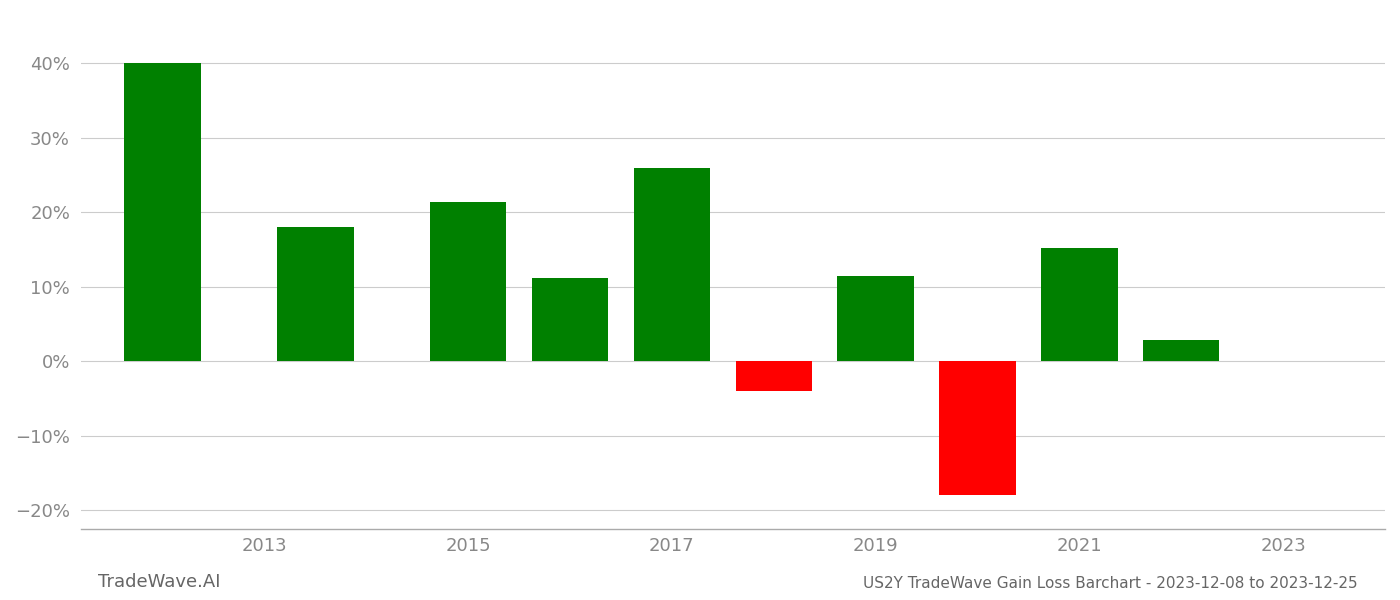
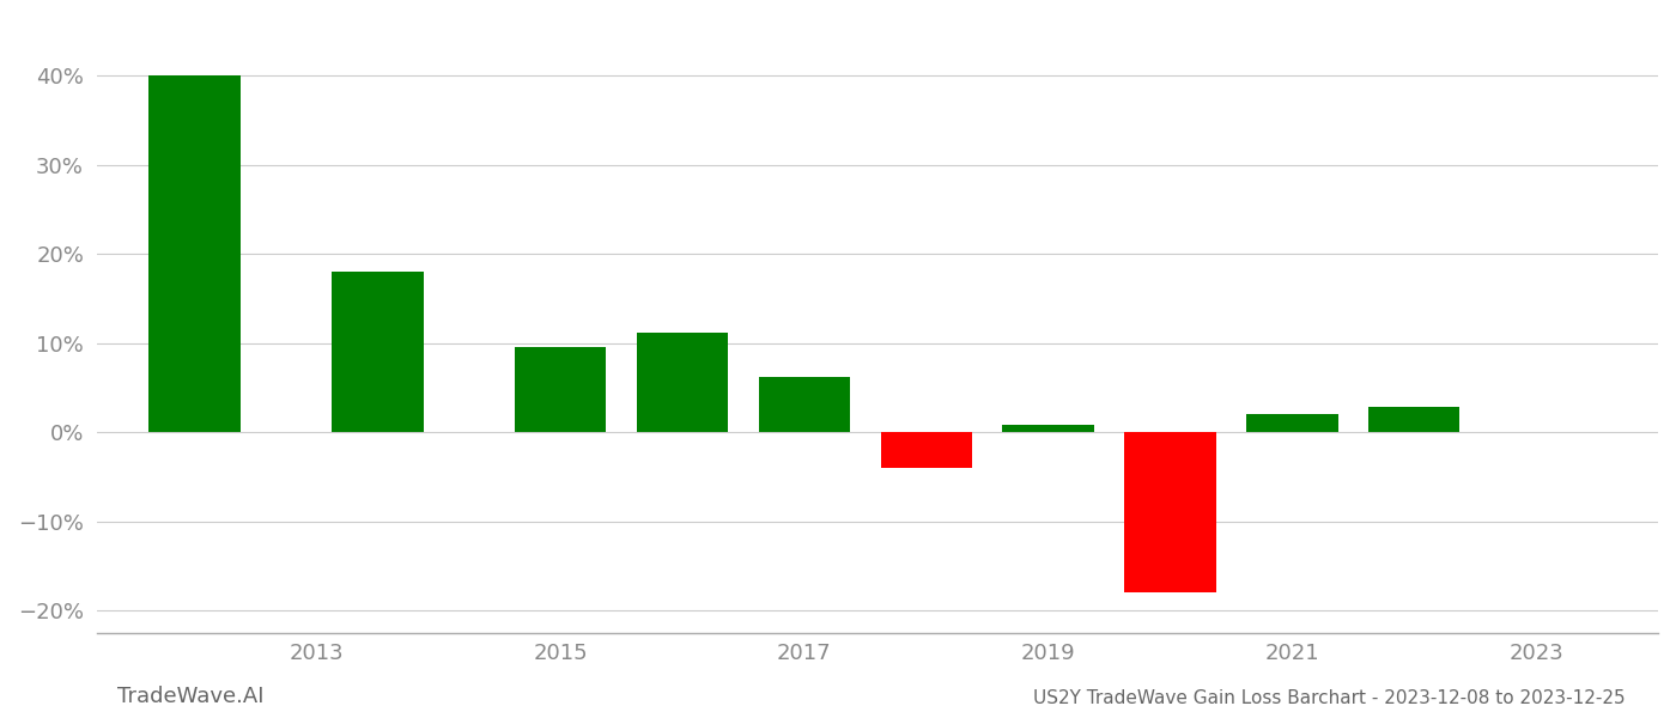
2015: 21.4% -> 9.5%
2017: 26.0% -> 6.2%
2019: 11.4% -> 0.8%
2021: 15.2% -> 2.0%
